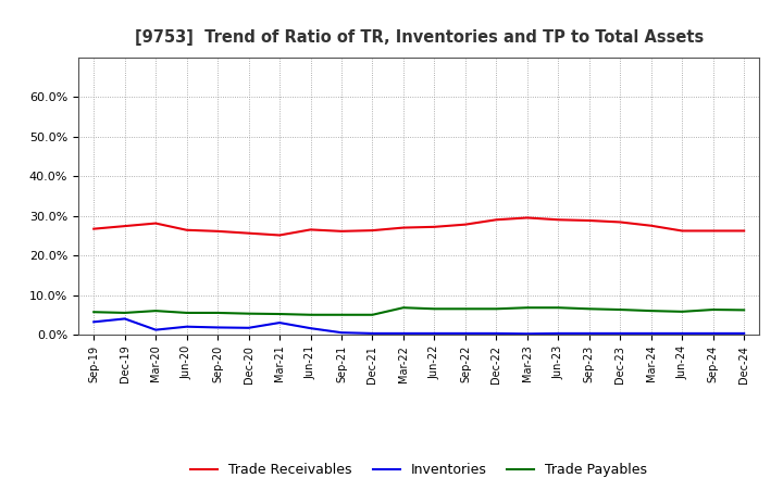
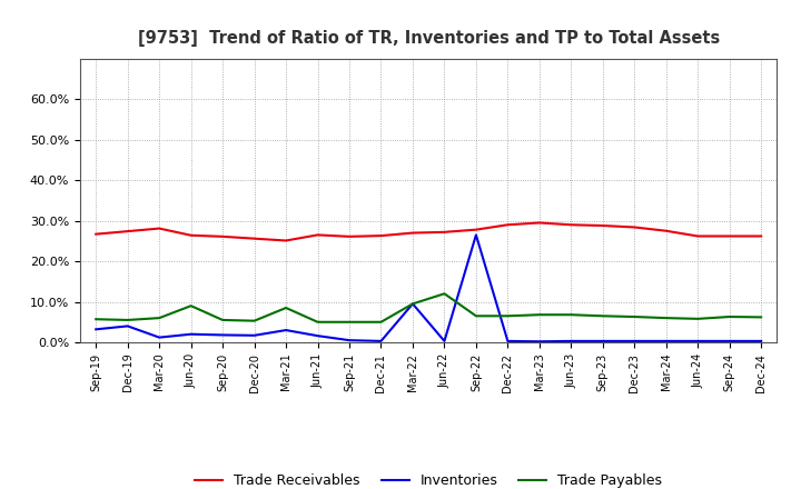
Trade Payables/Jun-20: 5.5% -> 9.0%
Trade Payables/Mar-21: 5.2% -> 8.5%
Inventories/Mar-22: 0.3% -> 9.5%
Trade Payables/Mar-22: 6.8% -> 9.5%
Trade Payables/Jun-22: 6.5% -> 12.0%
Inventories/Sep-22: 0.3% -> 26.5%
